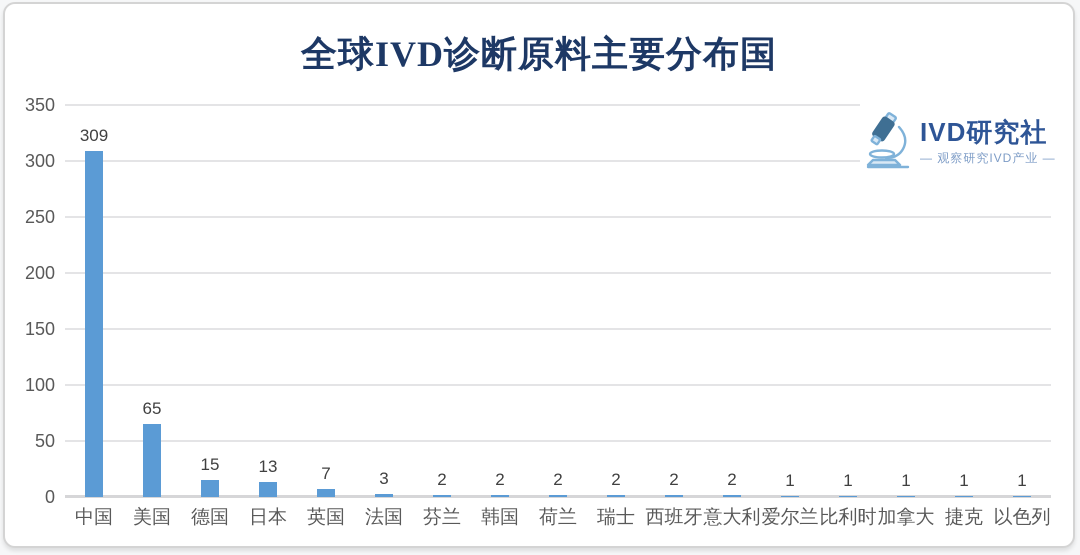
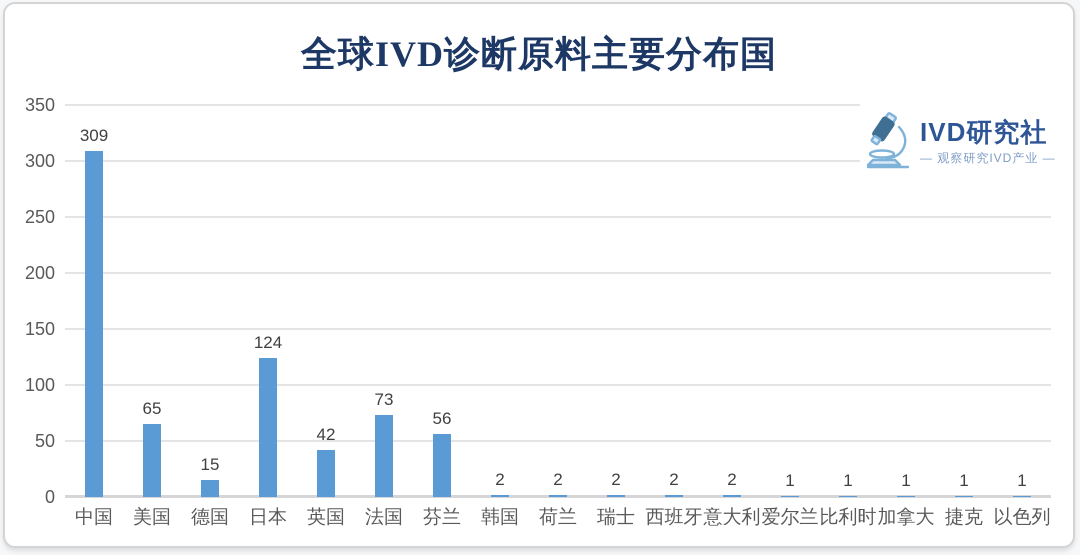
日本: 13 -> 124
英国: 7 -> 42
法国: 3 -> 73
芬兰: 2 -> 56
